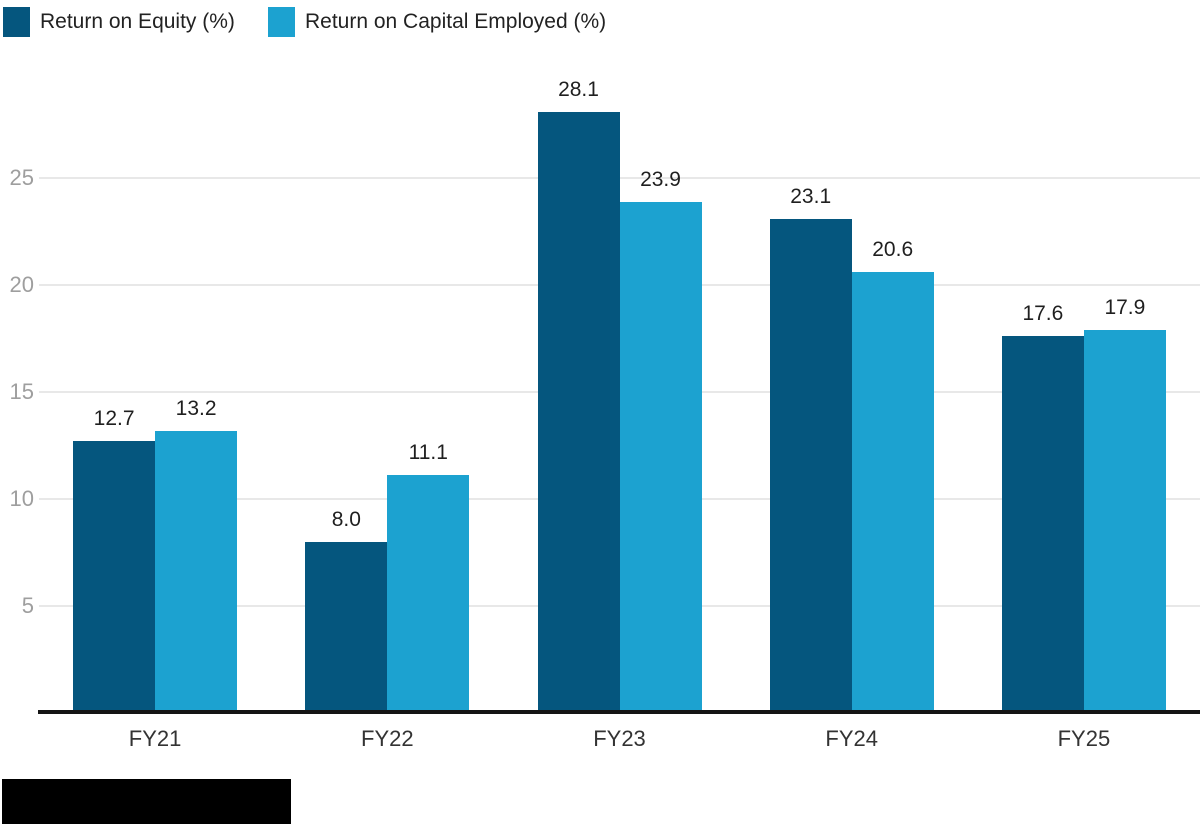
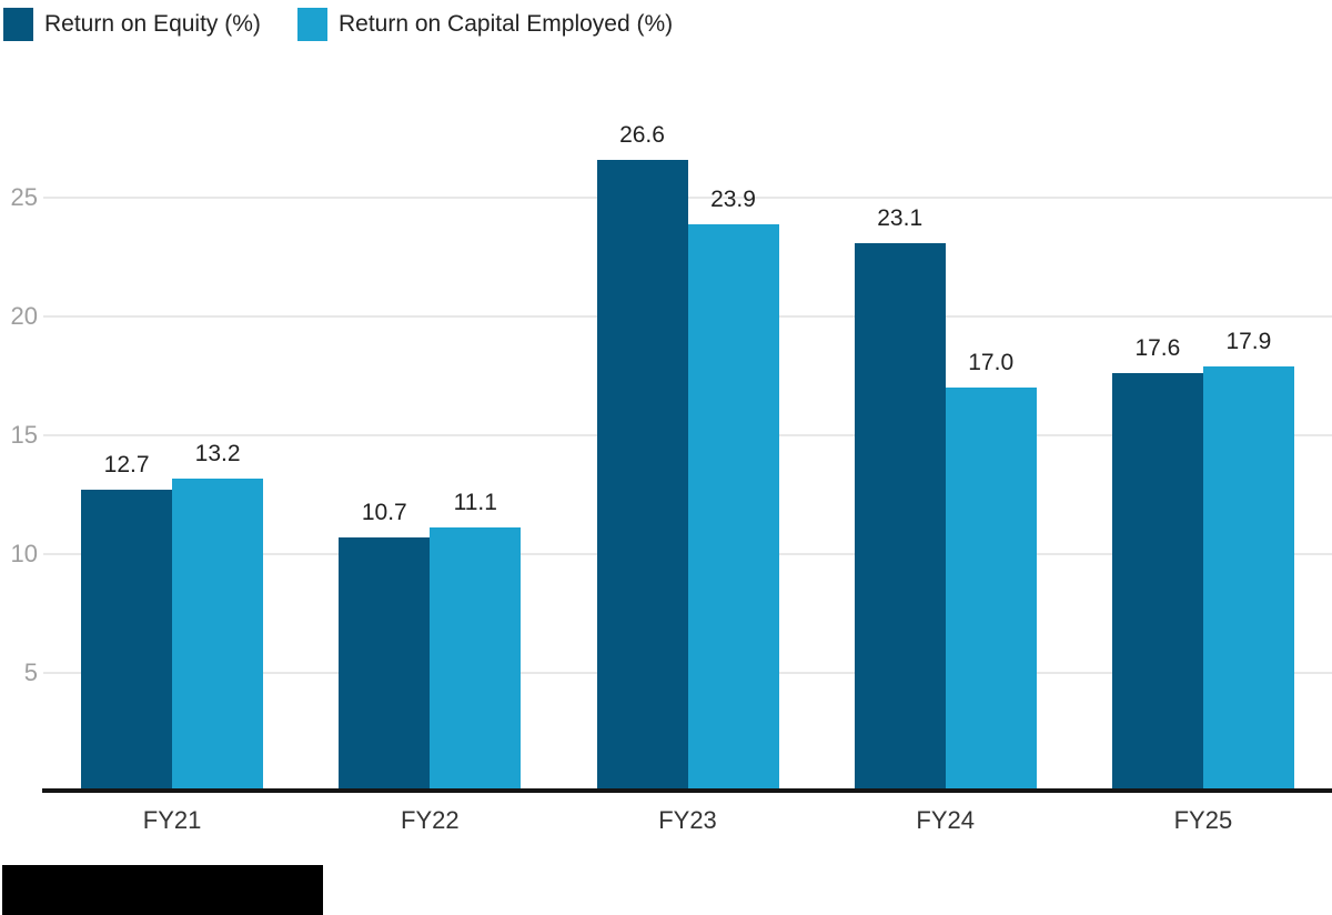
Return on Equity (%)/FY22: 8.0 -> 10.7
Return on Equity (%)/FY23: 28.1 -> 26.6
Return on Capital Employed (%)/FY24: 20.6 -> 17.0
